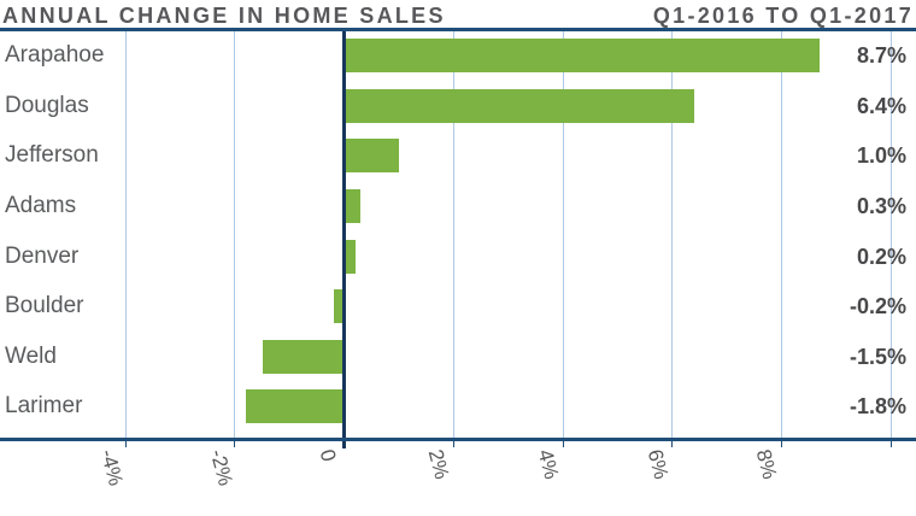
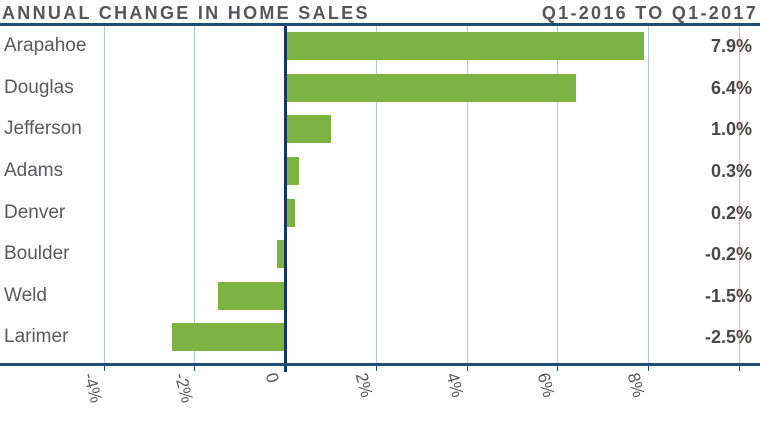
Arapahoe: 8.7% -> 7.9%
Larimer: -1.8% -> -2.5%
